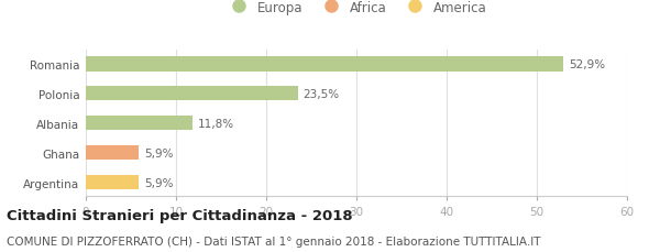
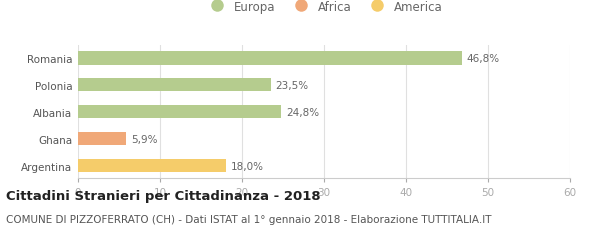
Romania: 52,9% -> 46,8%
Albania: 11,8% -> 24,8%
Argentina: 5,9% -> 18,0%
